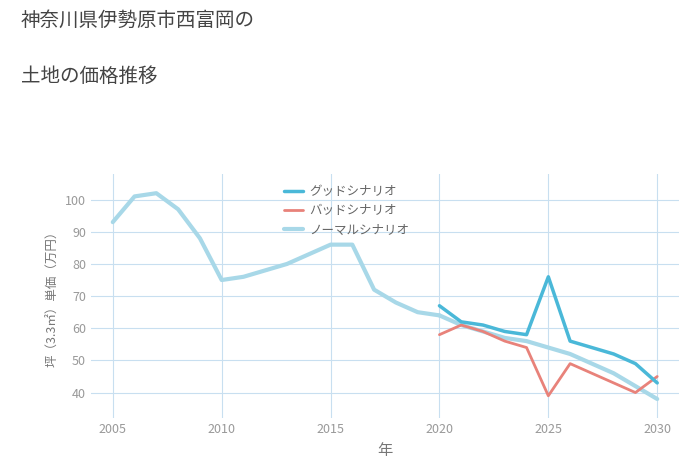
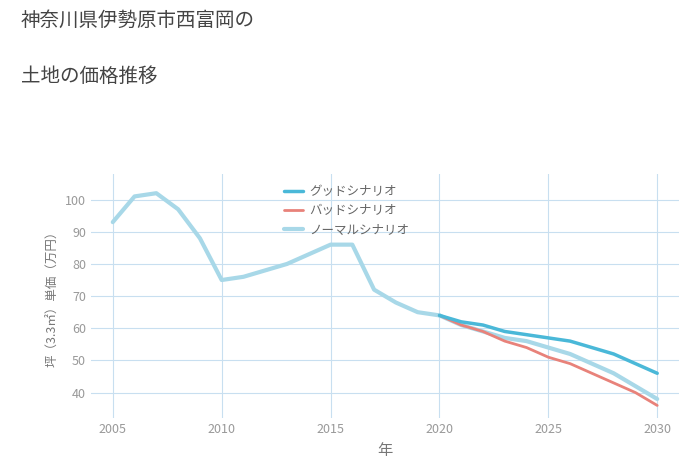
グッドシナリオ/2020: 67 -> 64
バッドシナリオ/2020: 58 -> 64
グッドシナリオ/2025: 76 -> 57
バッドシナリオ/2025: 39 -> 51
グッドシナリオ/2030: 43 -> 46
バッドシナリオ/2030: 45 -> 36
